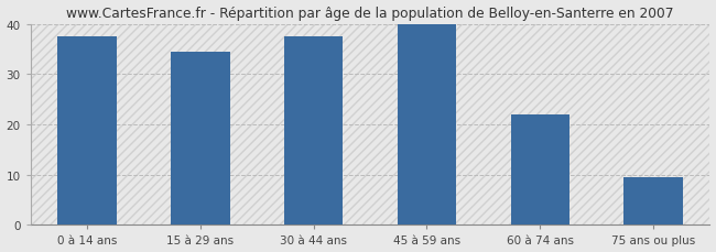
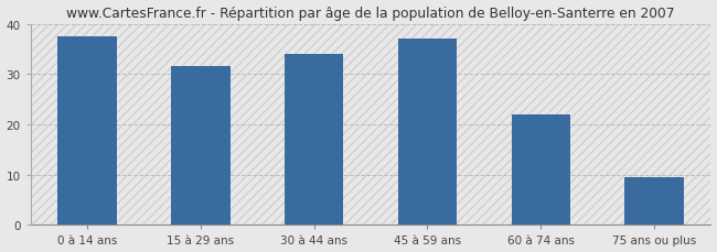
15 à 29 ans: 34.5 -> 31.5
30 à 44 ans: 37.5 -> 34.0
45 à 59 ans: 40.0 -> 37.0
